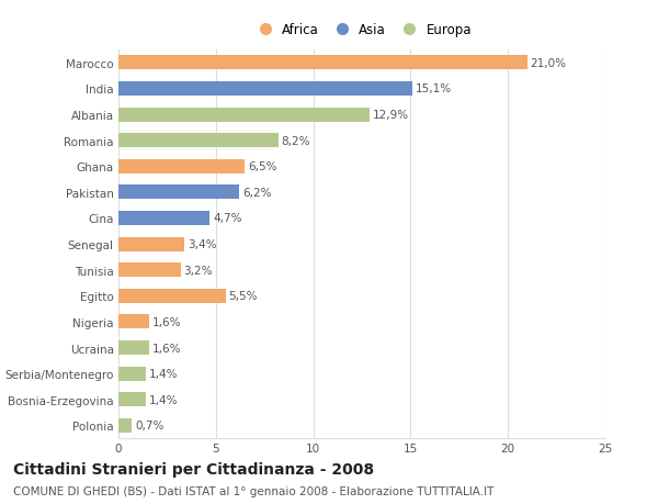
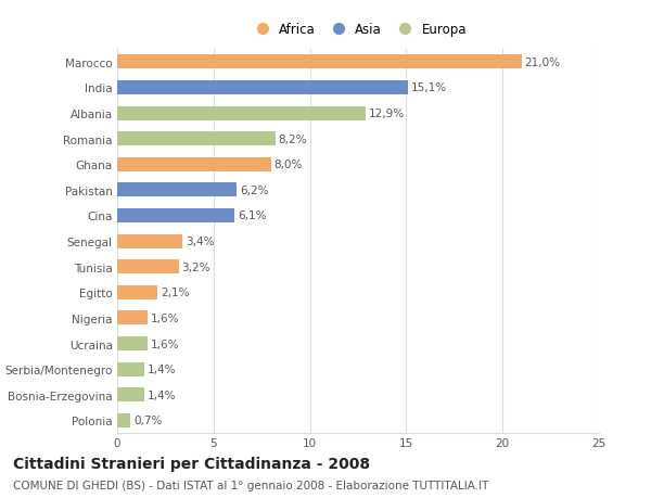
Ghana: 6,5% -> 8,0%
Cina: 4,7% -> 6,1%
Egitto: 5,5% -> 2,1%
